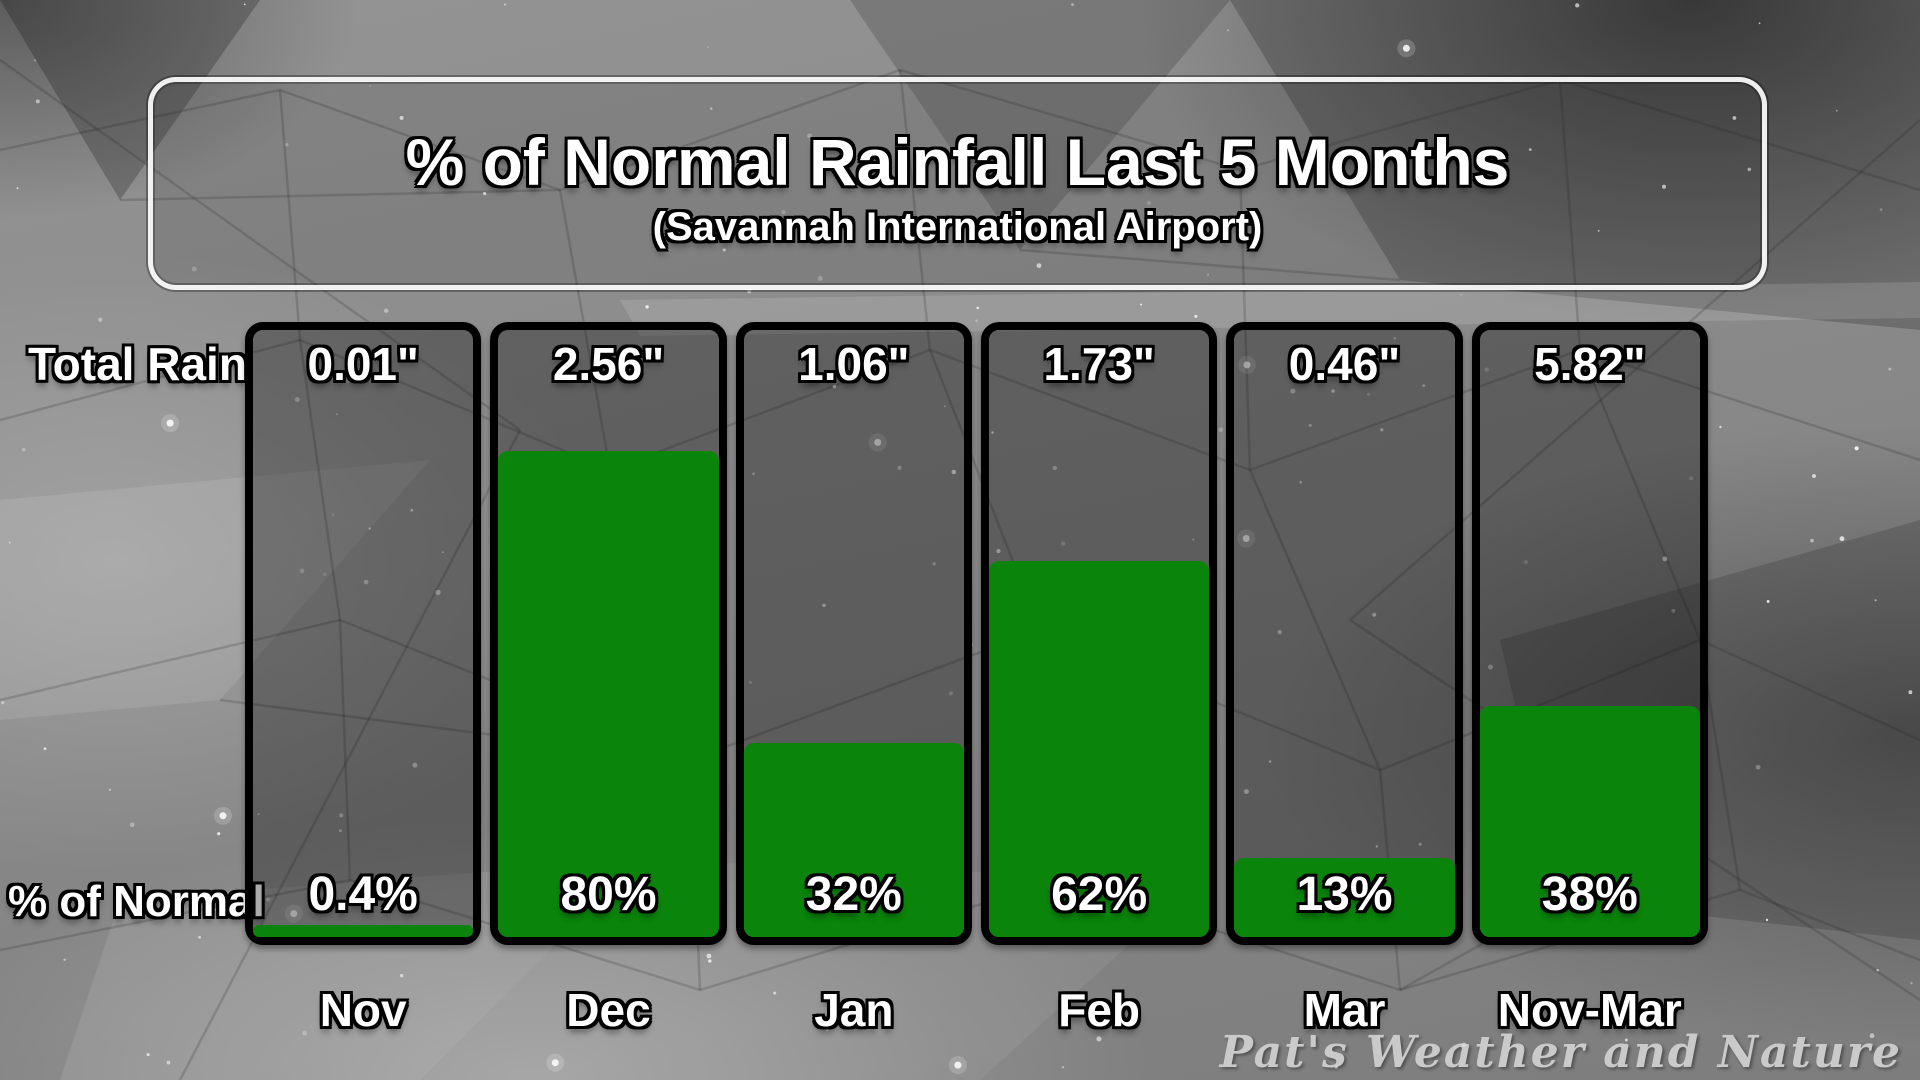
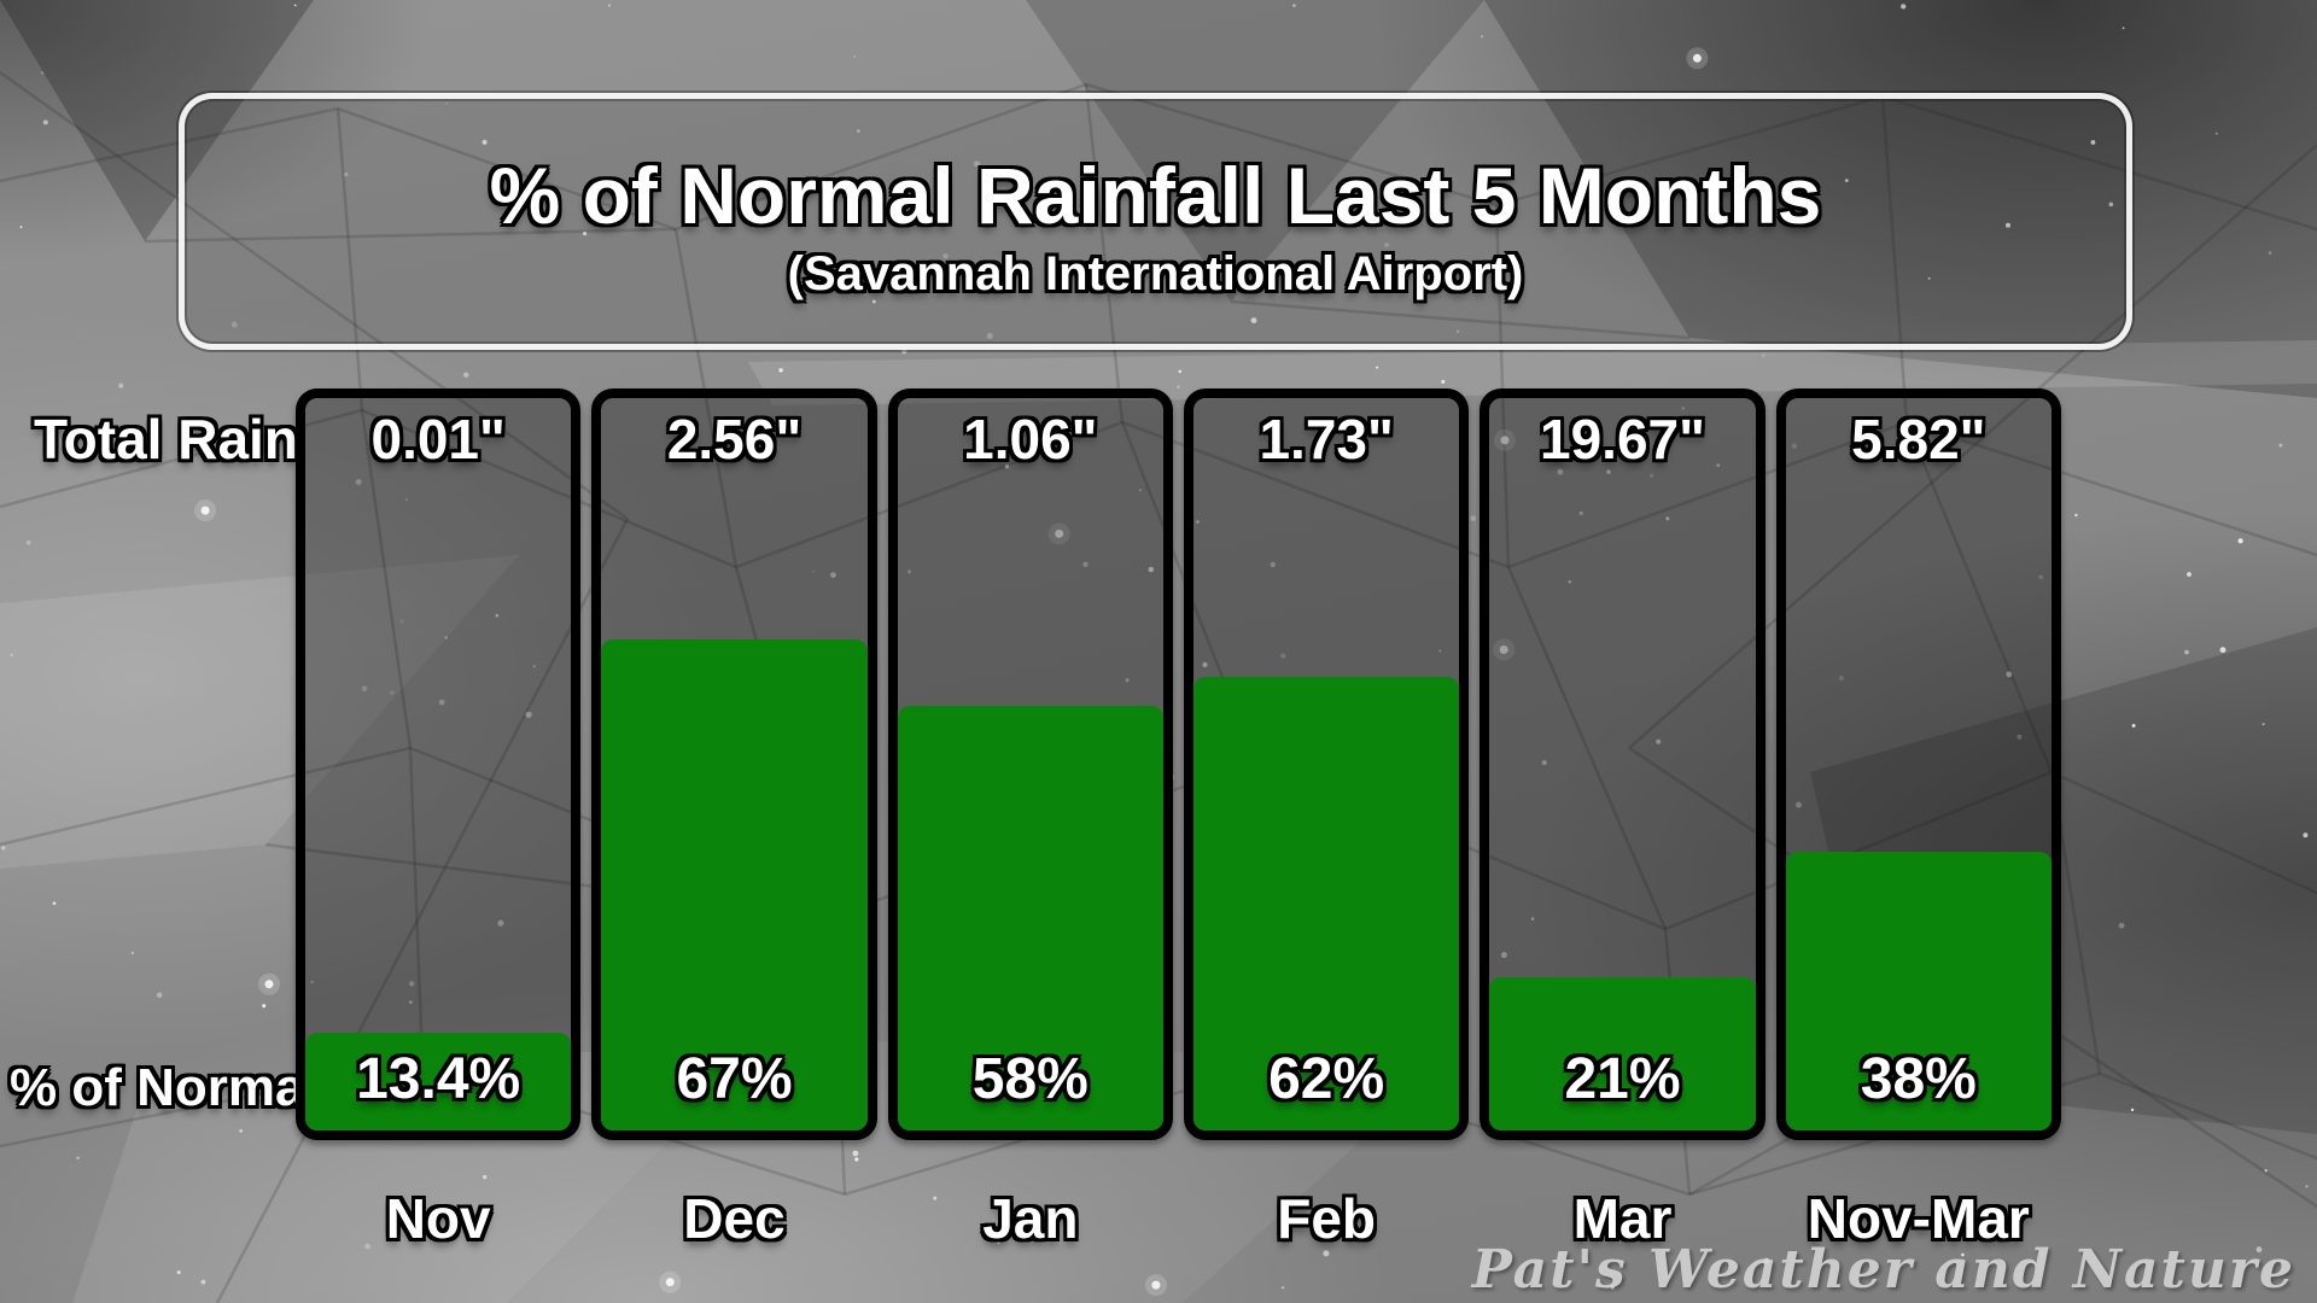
% of Normal/Nov: 0.4% -> 13.4%
% of Normal/Dec: 80% -> 67%
% of Normal/Jan: 32% -> 58%
Total Rain/Mar: 0.46 -> 19.67
% of Normal/Mar: 13% -> 21%
